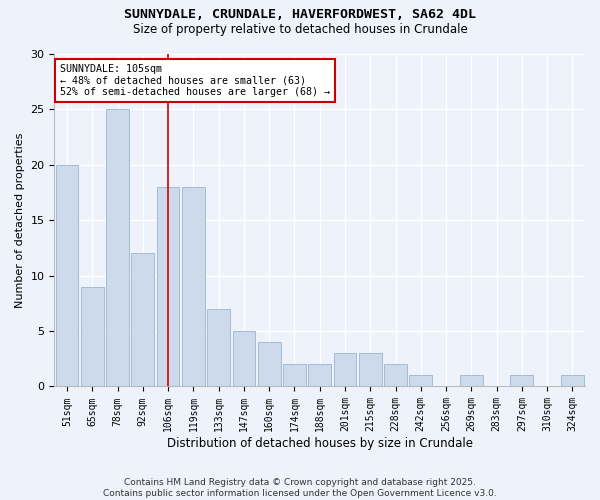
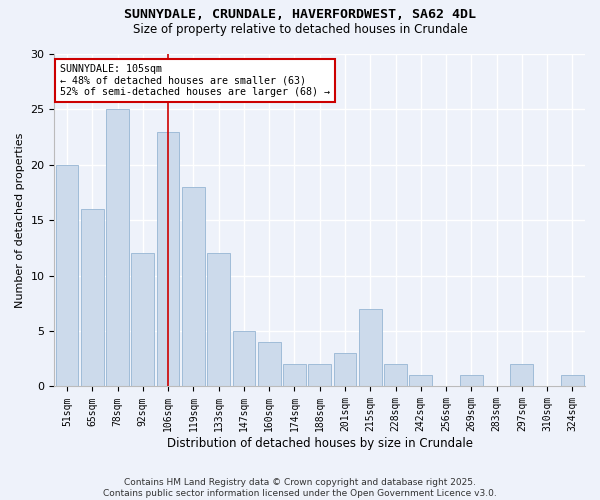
65sqm: 9 -> 16
106sqm: 18 -> 23
133sqm: 7 -> 12
215sqm: 3 -> 7
297sqm: 1 -> 2
